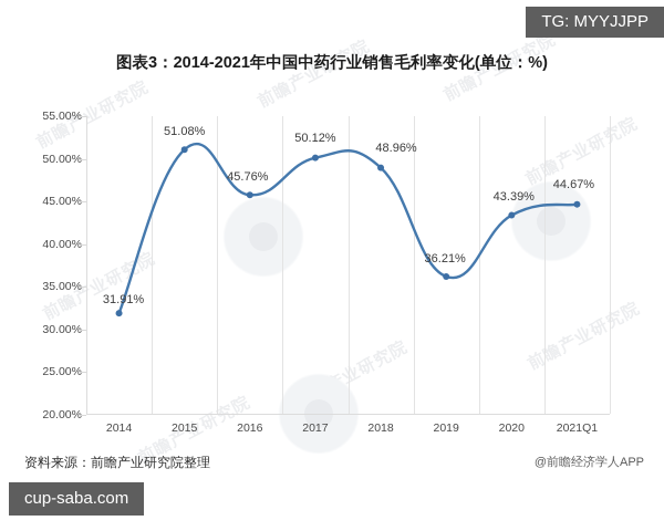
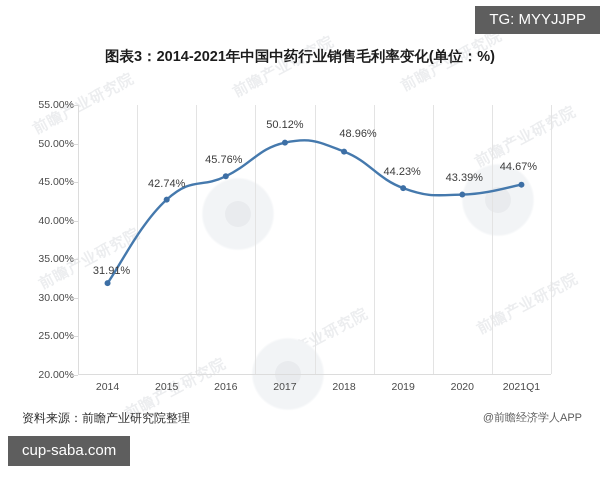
2015: 51.08% -> 42.74%
2019: 36.21% -> 44.23%
